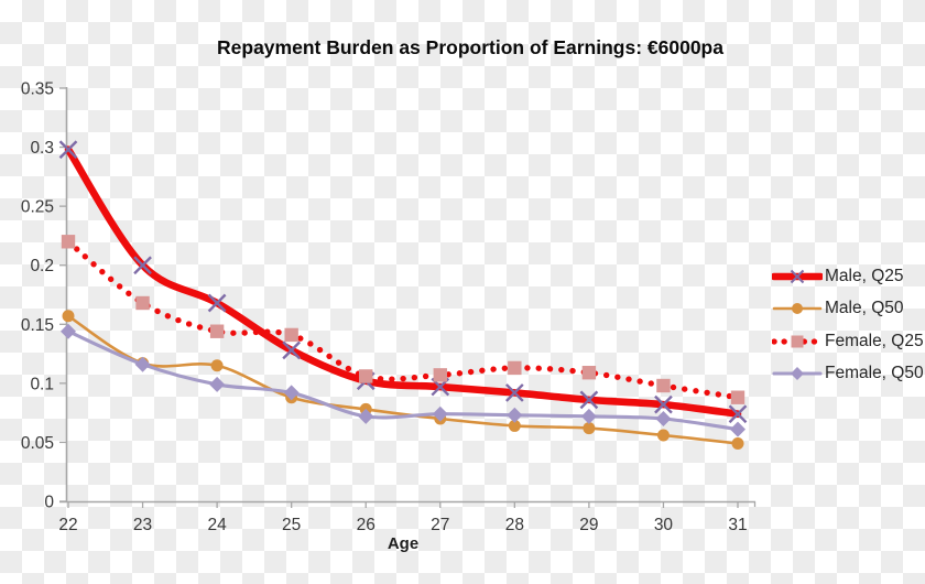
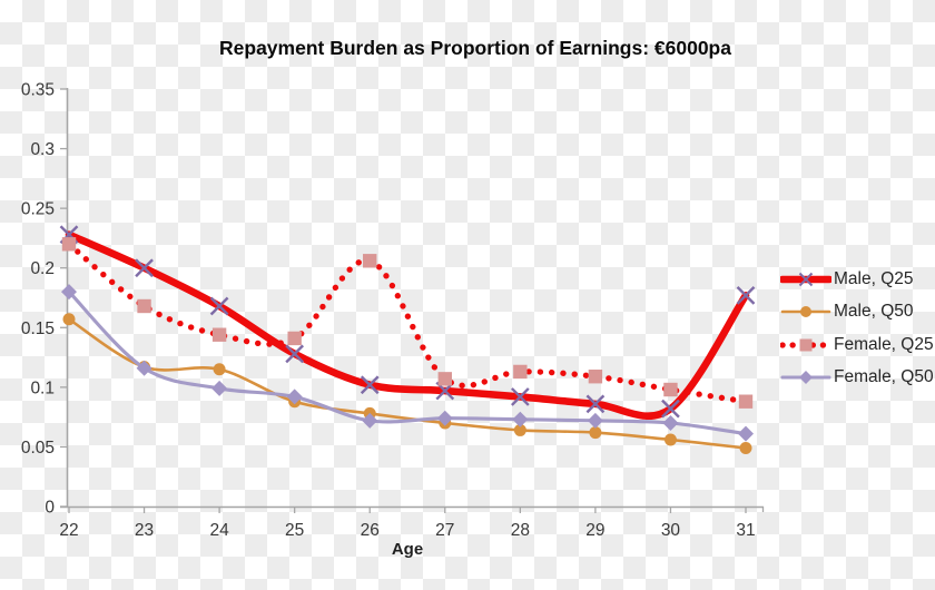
Male, Q25/22: 0.298 -> 0.228
Female, Q50/22: 0.144 -> 0.180
Female, Q25/26: 0.106 -> 0.206
Male, Q25/31: 0.074 -> 0.177
